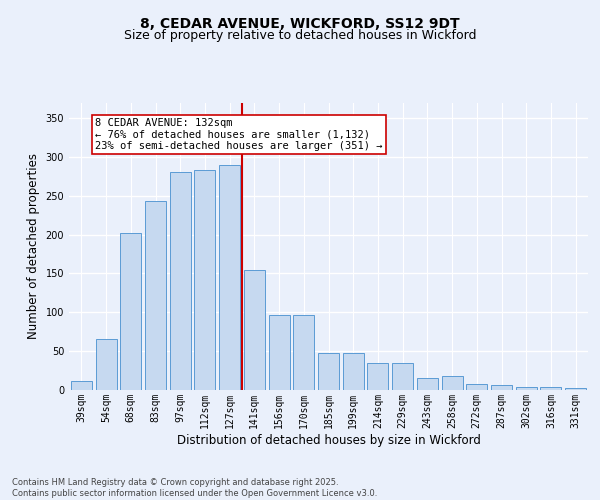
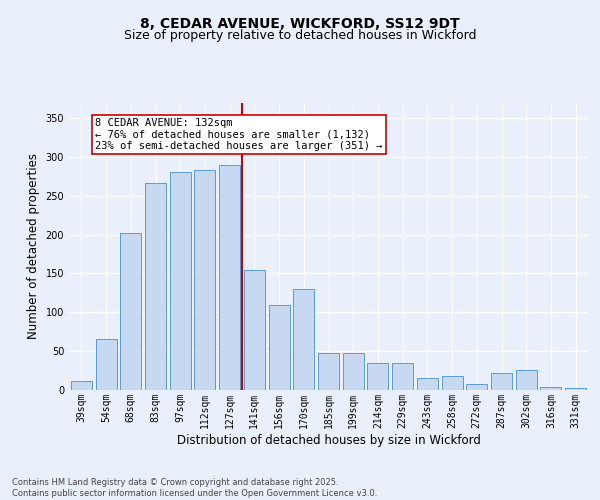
83sqm: 243 -> 266
156sqm: 97 -> 110
170sqm: 97 -> 130
287sqm: 6 -> 22
302sqm: 4 -> 26
